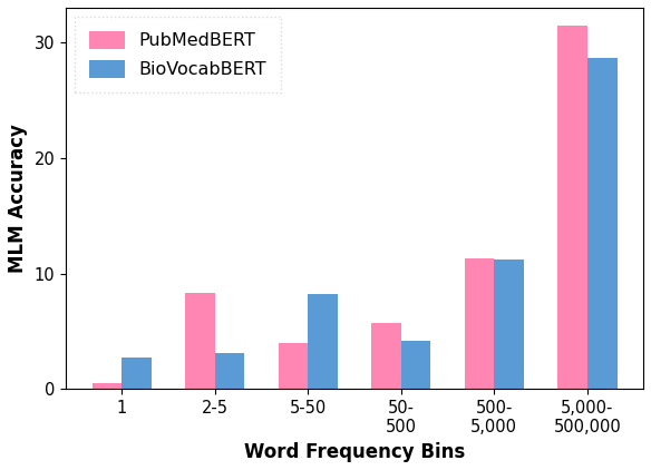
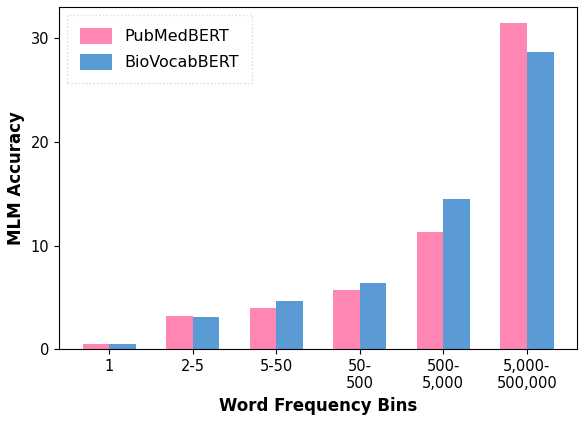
BioVocabBERT/1: 2.7 -> 0.5
PubMedBERT/2-5: 8.3 -> 3.2
BioVocabBERT/5-50: 8.2 -> 4.7
BioVocabBERT/50- 500: 4.2 -> 6.4
BioVocabBERT/500- 5,000: 11.2 -> 14.5
